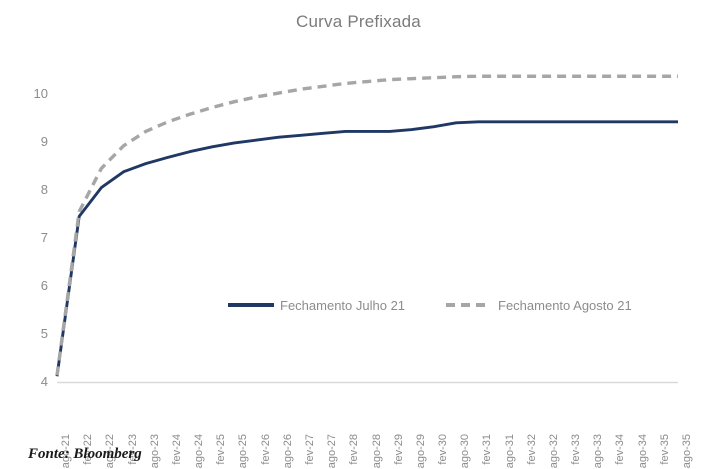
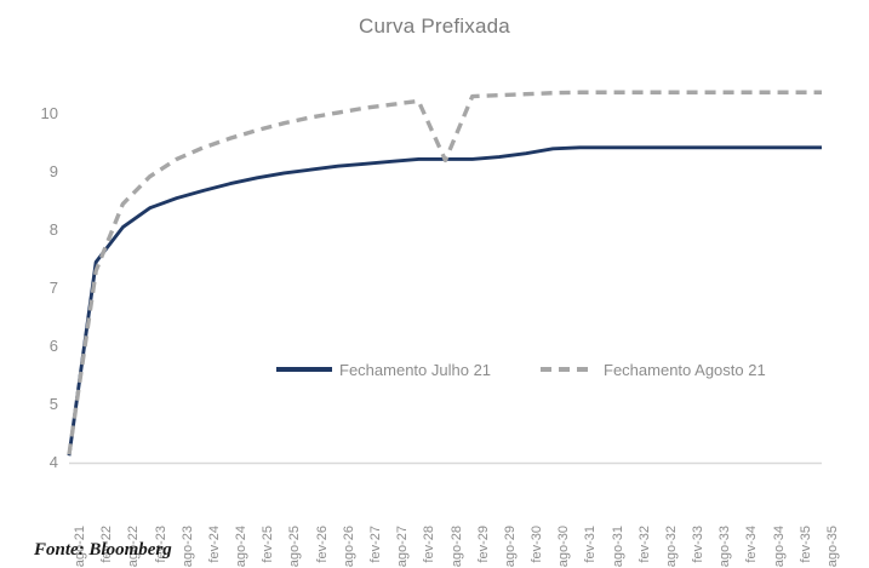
Fechamento Agosto 21/fev-22: 7.5 -> 7.3
Fechamento Agosto 21/ago-28: 10.3 -> 9.2
